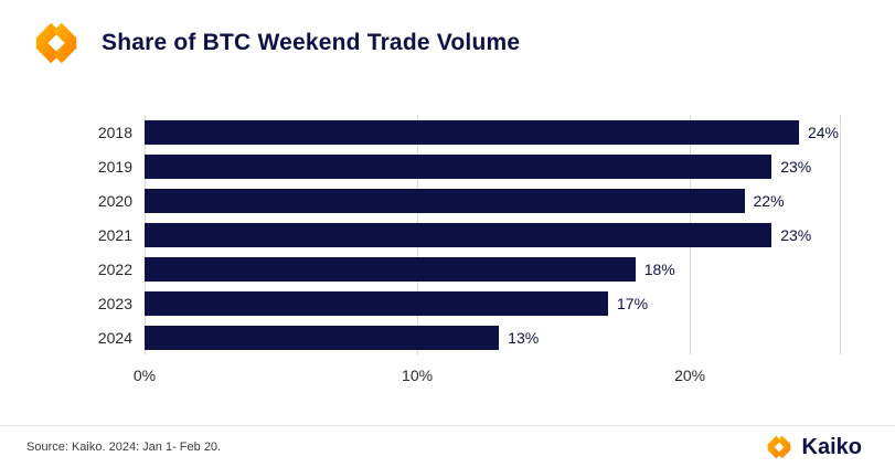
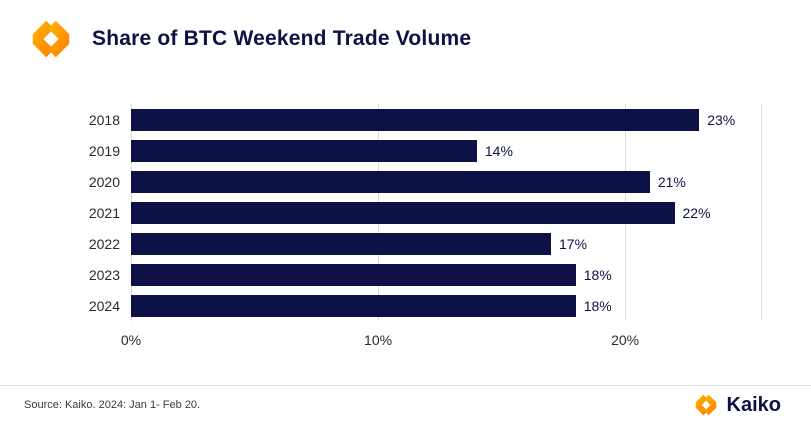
2018: 24% -> 23%
2019: 23% -> 14%
2020: 22% -> 21%
2021: 23% -> 22%
2022: 18% -> 17%
2023: 17% -> 18%
2024: 13% -> 18%
